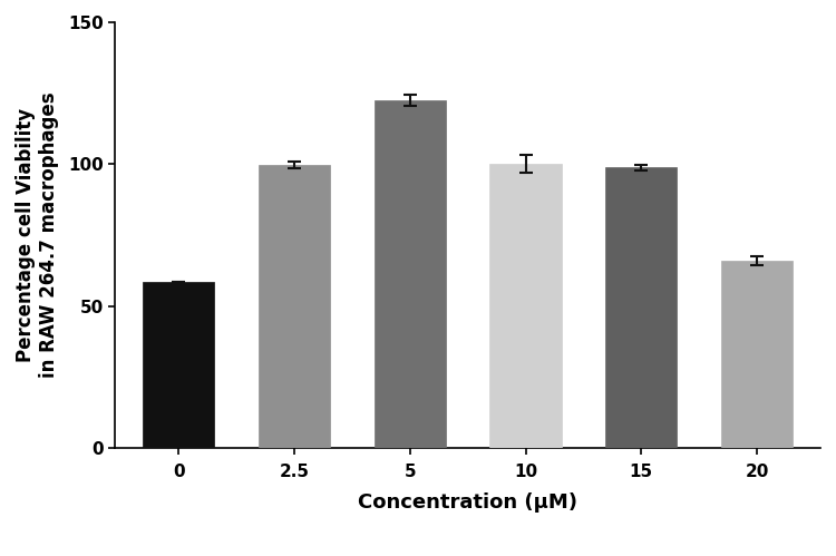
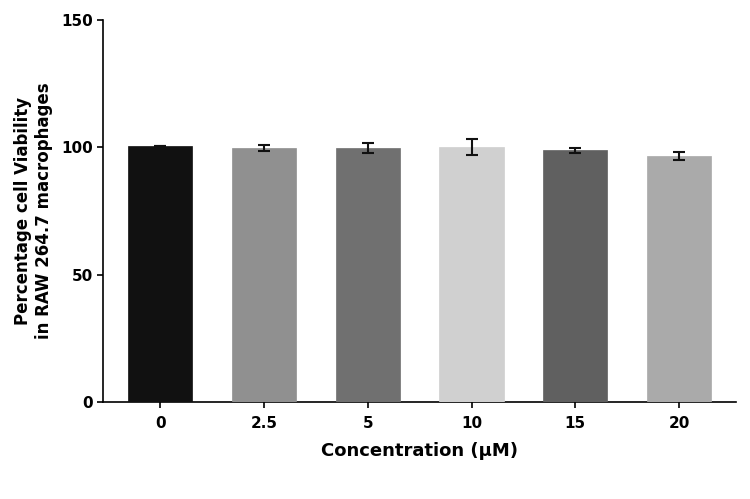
0: 58.5 -> 100.5
5: 122.5 -> 99.7
20: 66.0 -> 96.5
